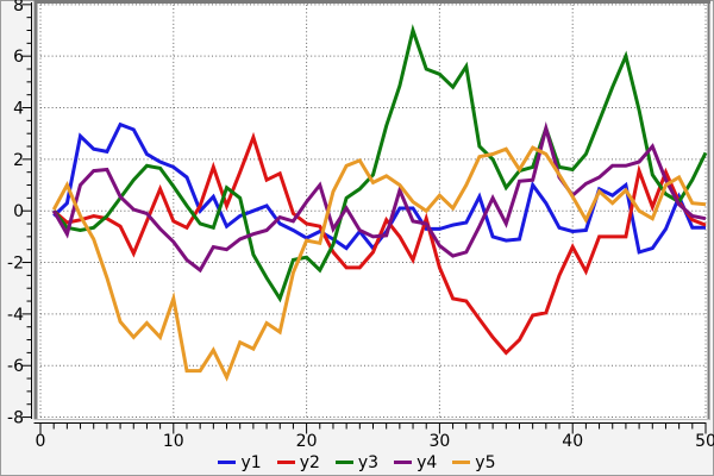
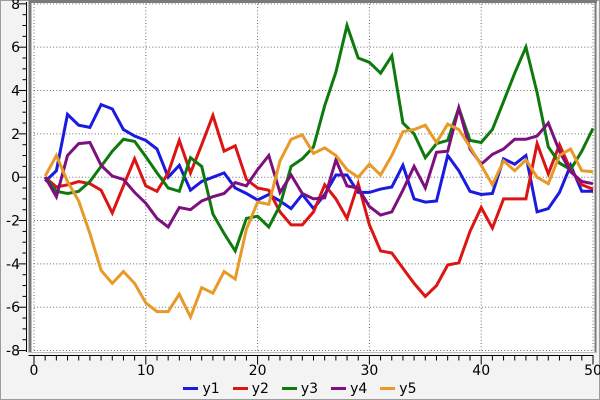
y5/10: -3.4 -> -5.8
